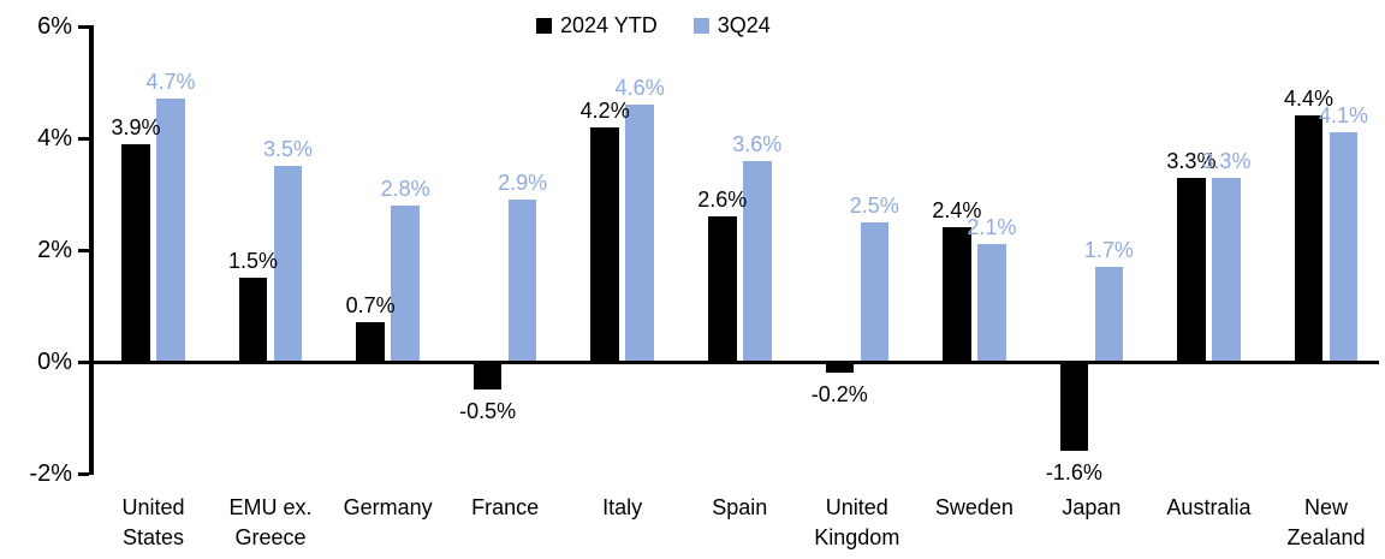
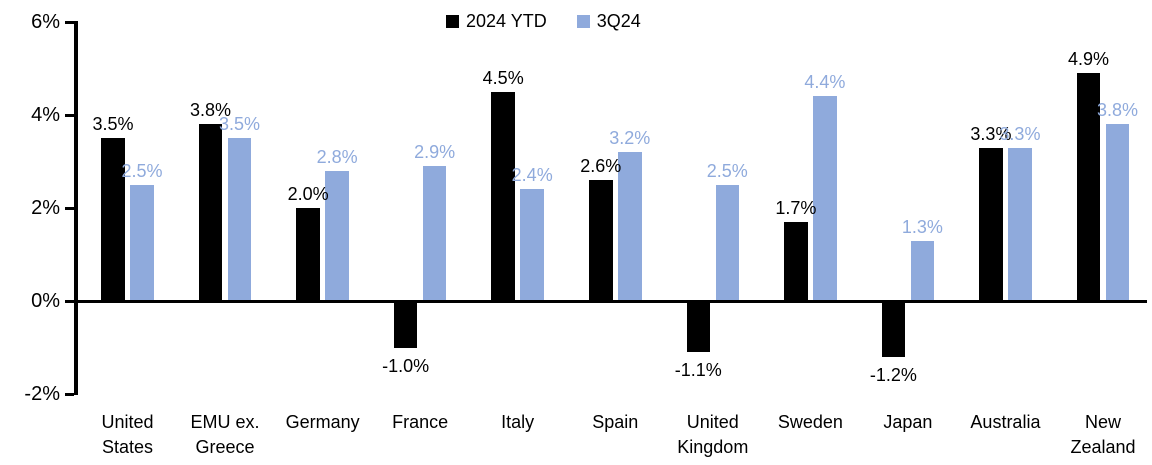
2024 YTD/United States: 3.9% -> 3.5%
3Q24/United States: 4.7% -> 2.5%
2024 YTD/EMU ex. Greece: 1.5% -> 3.8%
2024 YTD/Germany: 0.7% -> 2.0%
2024 YTD/France: -0.5% -> -1.0%
2024 YTD/Italy: 4.2% -> 4.5%
3Q24/Italy: 4.6% -> 2.4%
3Q24/Spain: 3.6% -> 3.2%
2024 YTD/United Kingdom: -0.2% -> -1.1%
2024 YTD/Sweden: 2.4% -> 1.7%
3Q24/Sweden: 2.1% -> 4.4%
2024 YTD/Japan: -1.6% -> -1.2%
3Q24/Japan: 1.7% -> 1.3%
2024 YTD/New Zealand: 4.4% -> 4.9%
3Q24/New Zealand: 4.1% -> 3.8%
